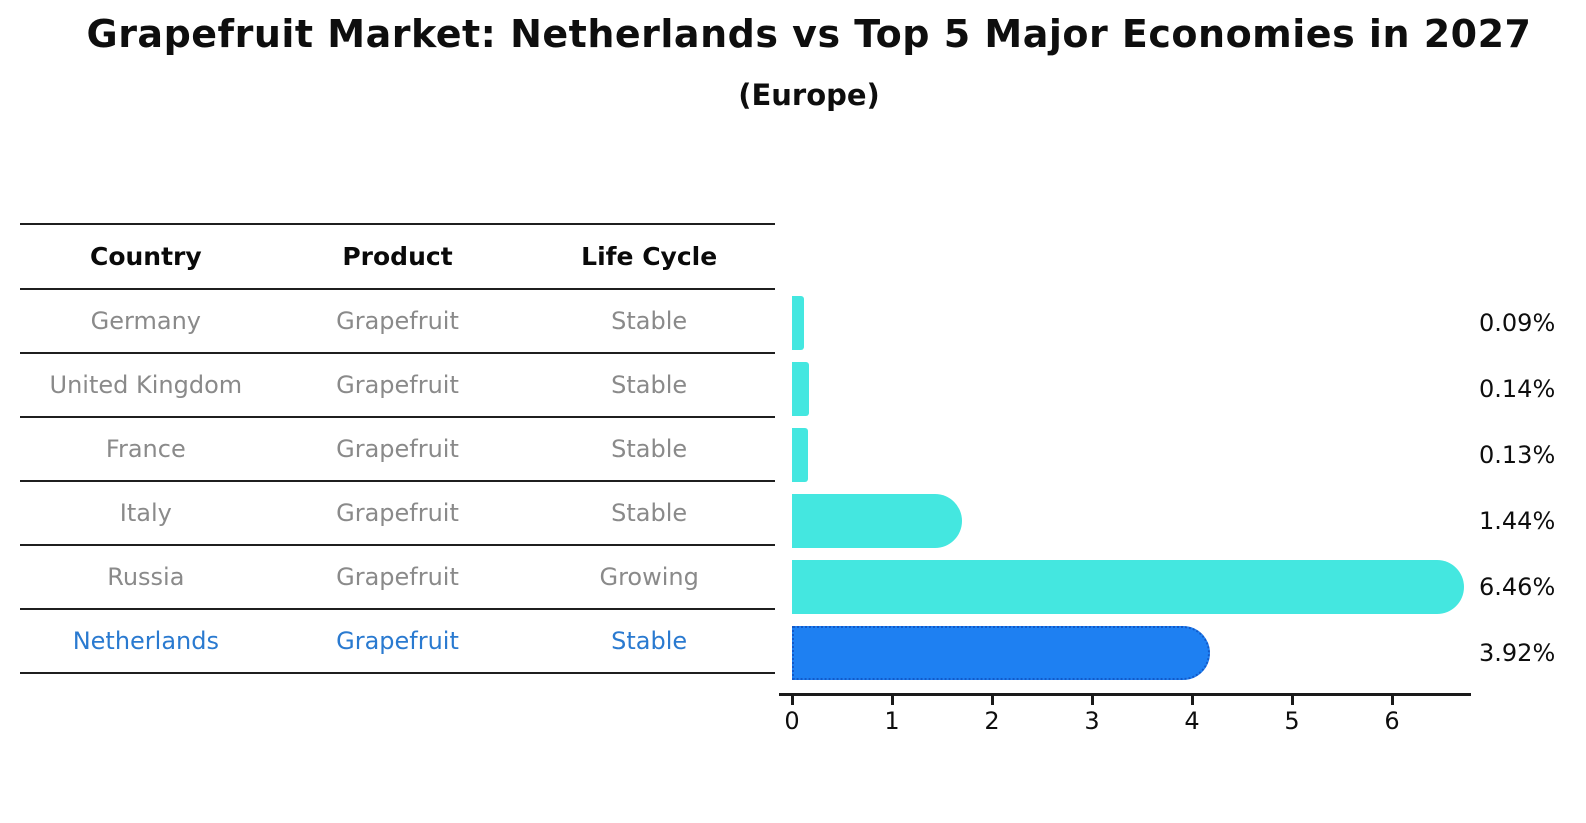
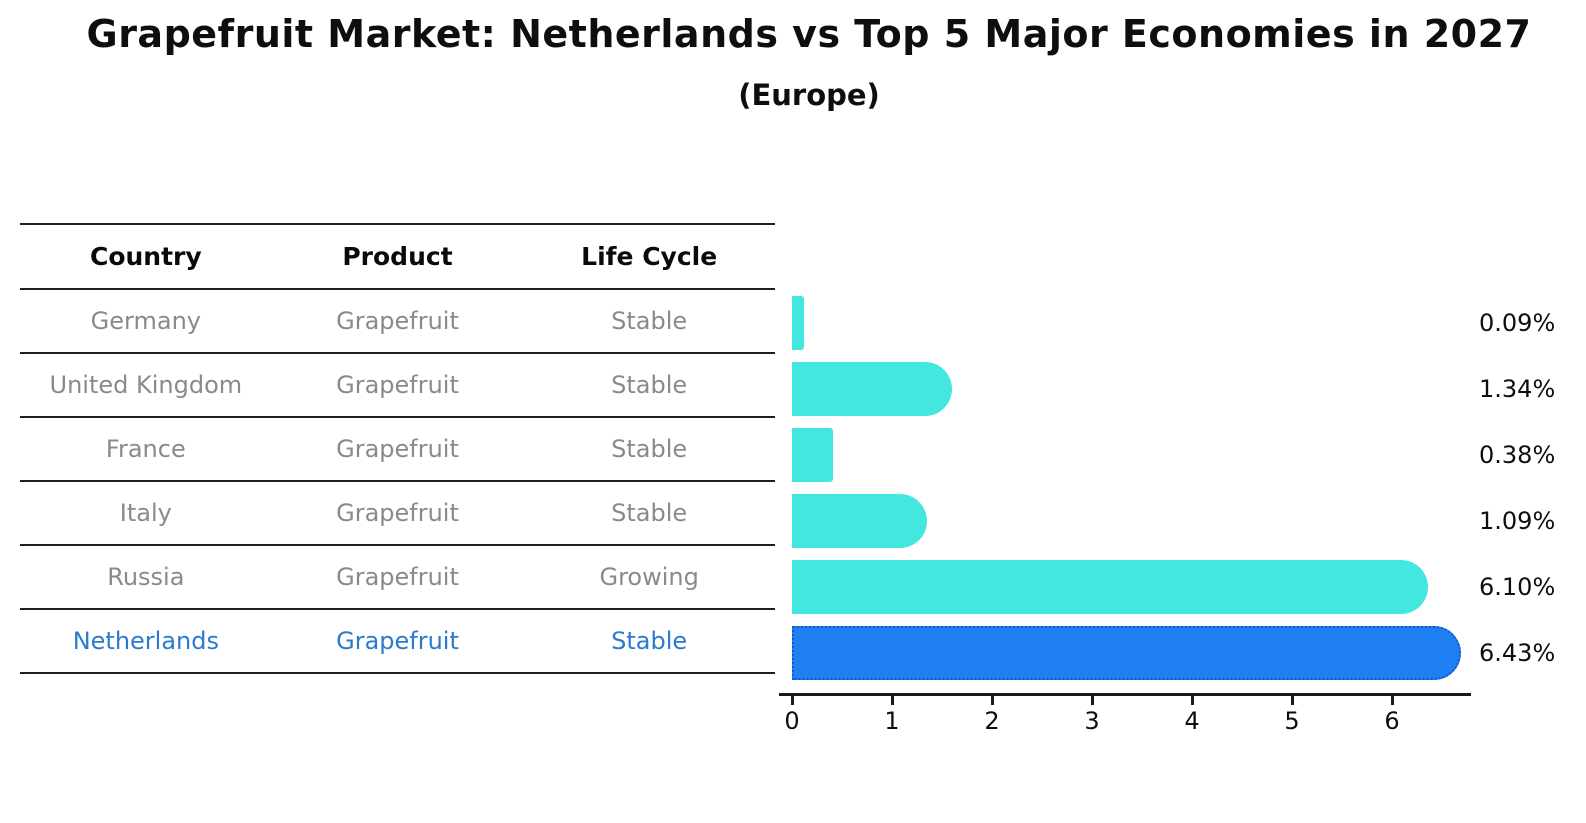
United Kingdom: 0.14% -> 1.34%
France: 0.13% -> 0.38%
Italy: 1.44% -> 1.09%
Russia: 6.46% -> 6.10%
Netherlands: 3.92% -> 6.43%
